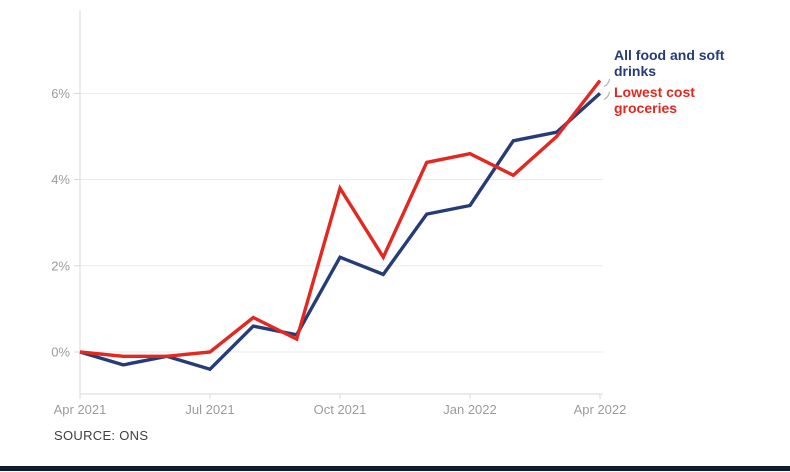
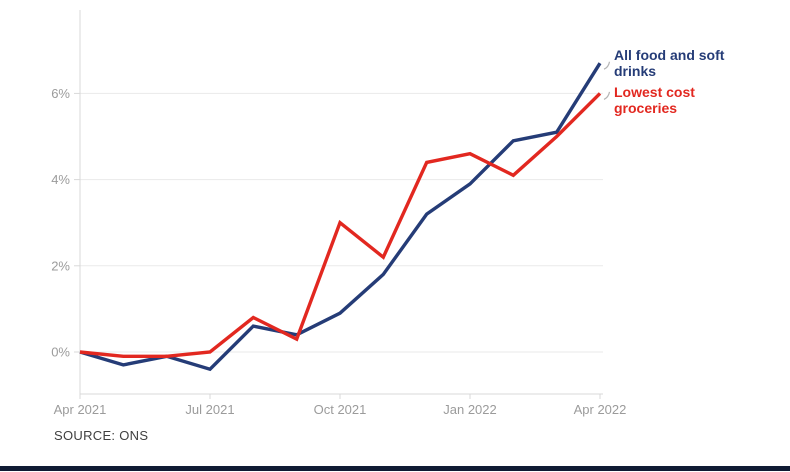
All food and soft drinks/Oct 2021: 2.2% -> 0.9%
Lowest cost groceries/Oct 2021: 3.8% -> 3.0%
All food and soft drinks/Jan 2022: 3.4% -> 3.9%
All food and soft drinks/Apr 2022: 6.0% -> 6.7%
Lowest cost groceries/Apr 2022: 6.3% -> 6.0%
